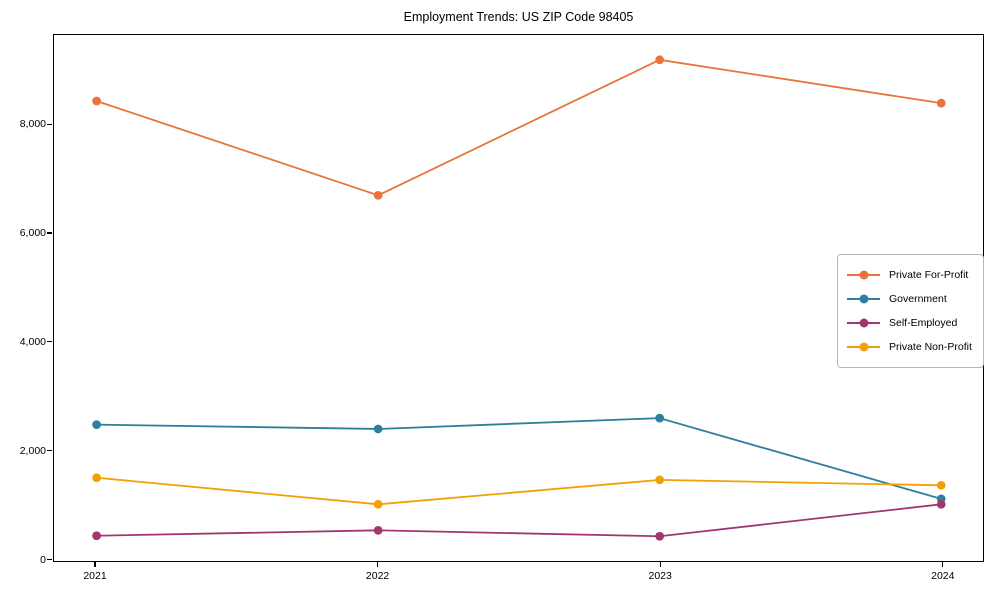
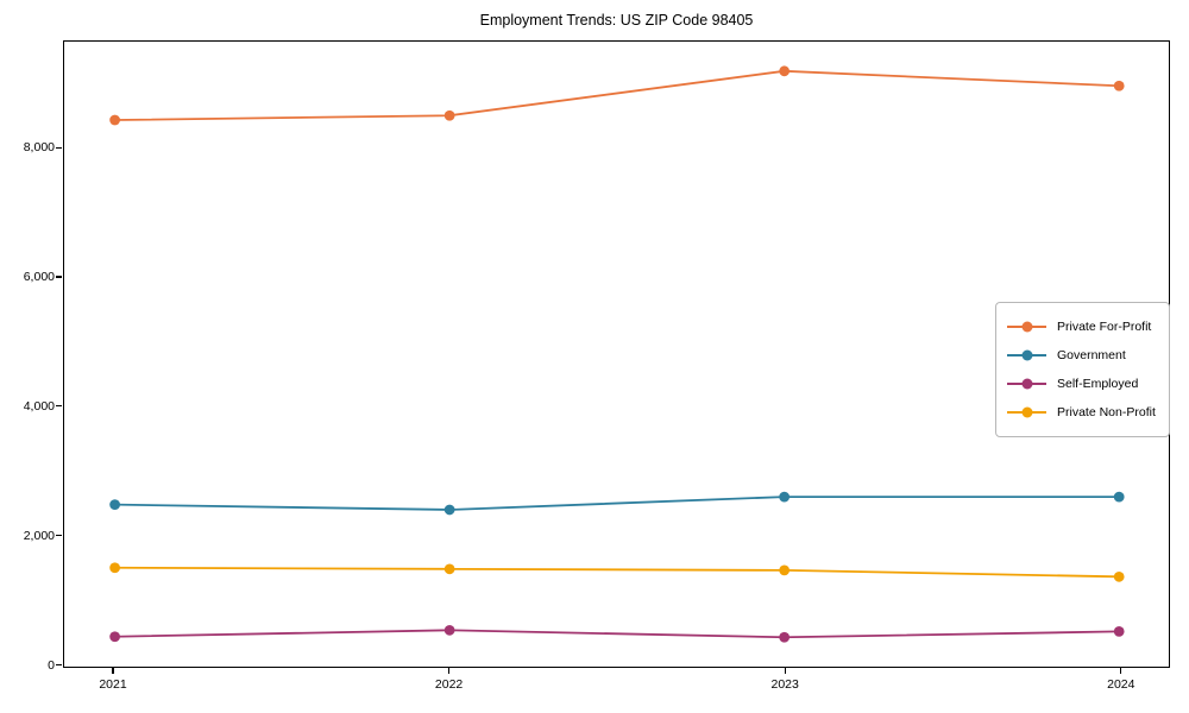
Private For-Profit/2022: 6700 -> 8500
Private Non-Profit/2022: 1000 -> 1500
Private For-Profit/2024: 8400 -> 9000
Government/2024: 1100 -> 2600
Self-Employed/2024: 1000 -> 500
